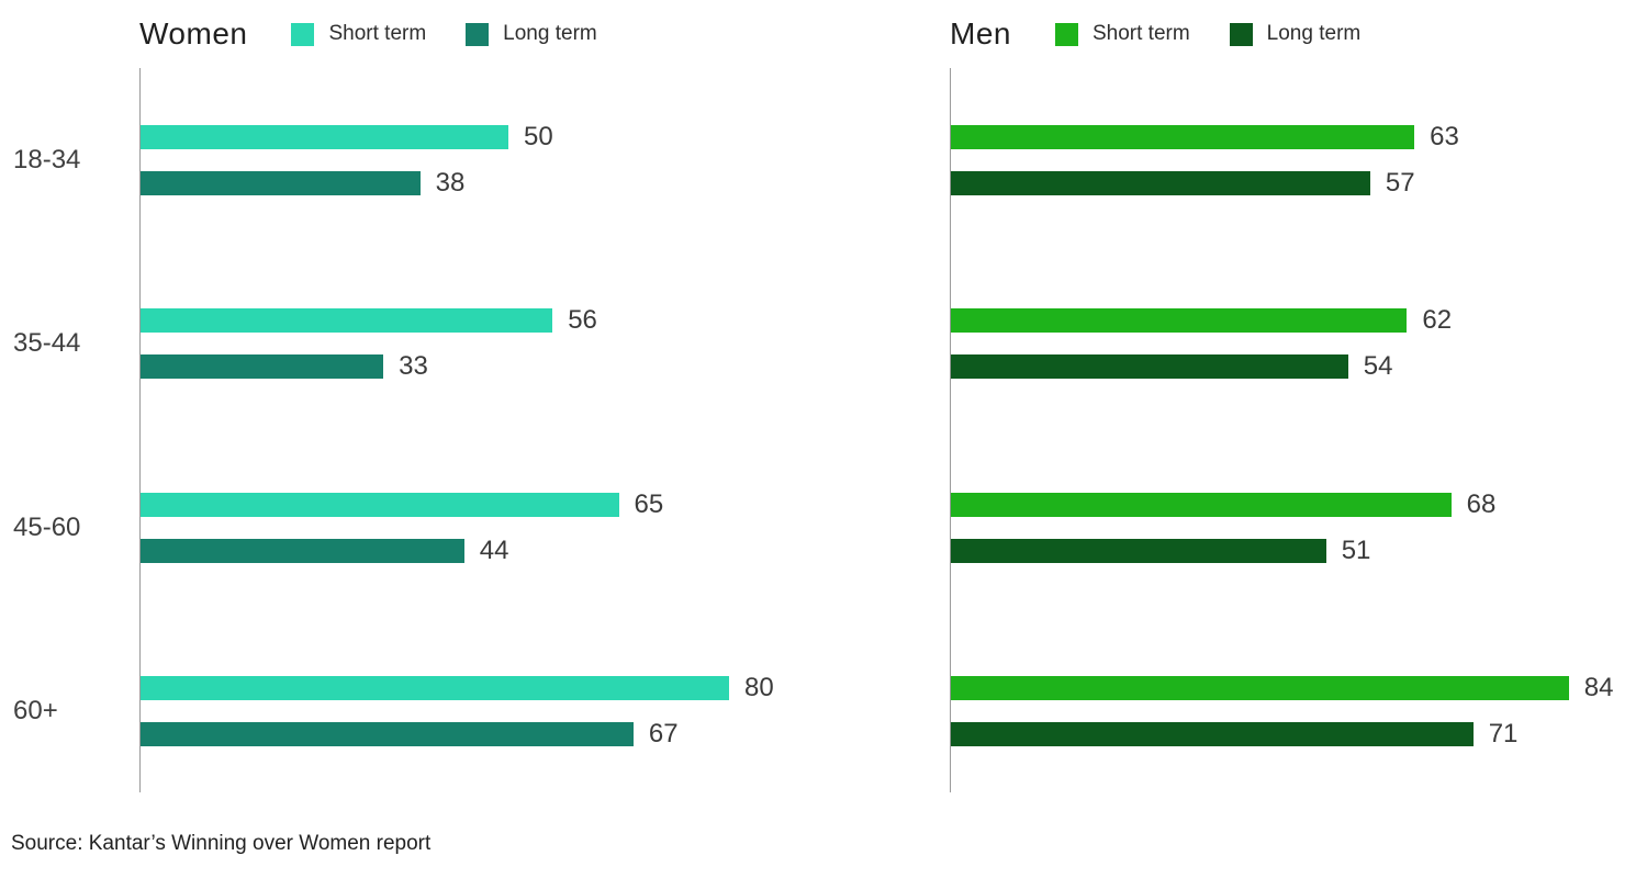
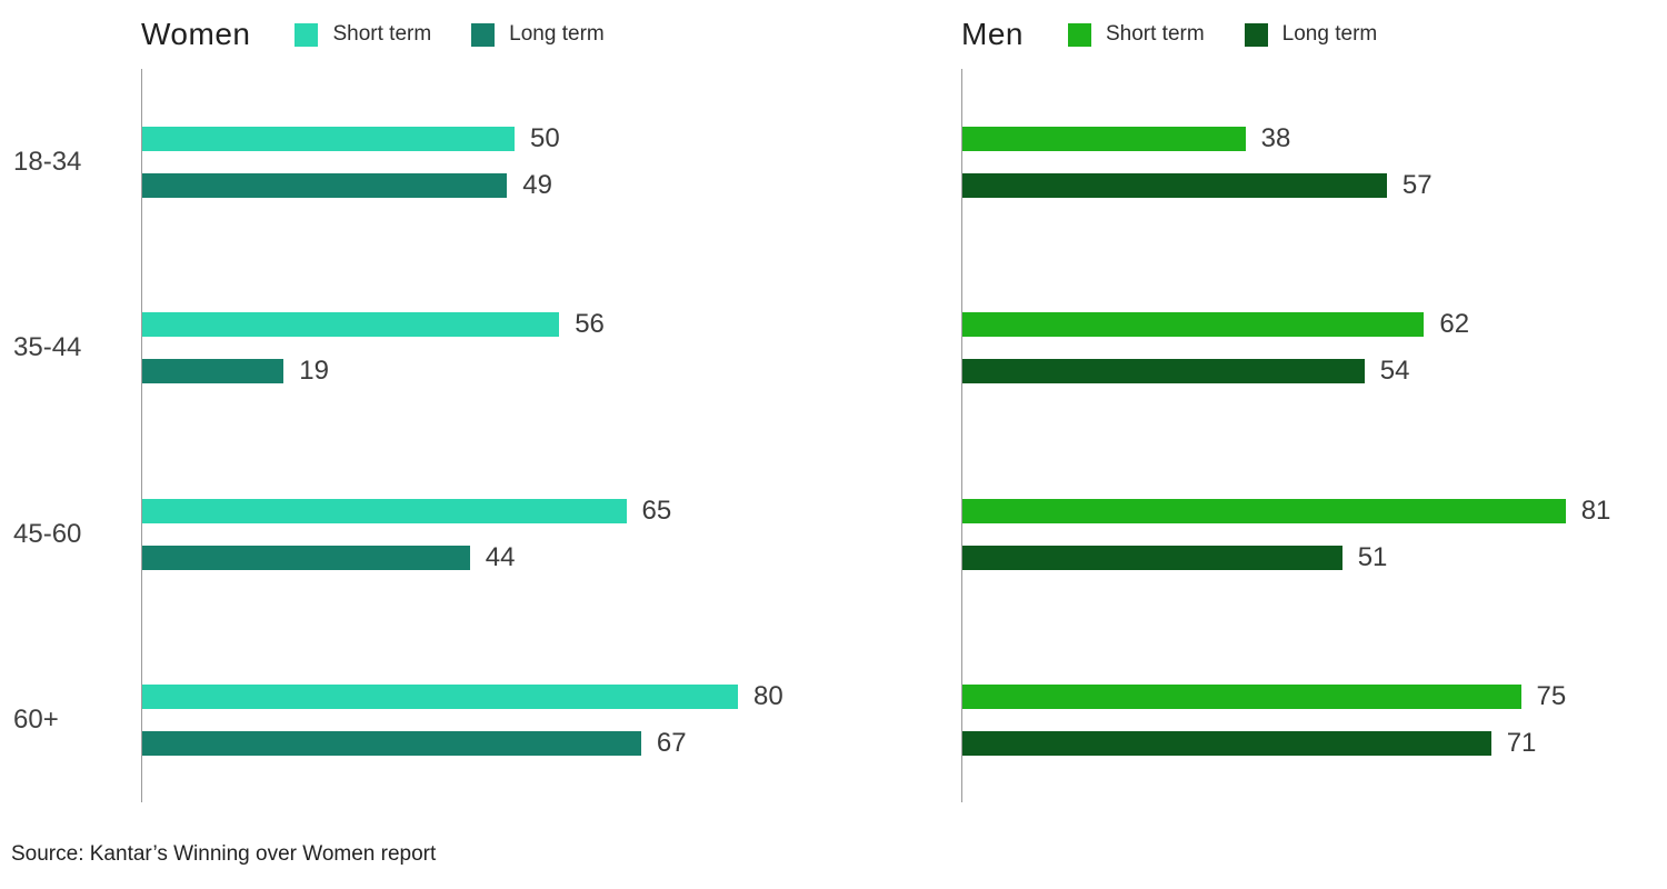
Women/Long term/18-34: 38 -> 49
Women/Long term/35-44: 33 -> 19
Men/Short term/18-34: 63 -> 38
Men/Short term/45-60: 68 -> 81
Men/Short term/60+: 84 -> 75
